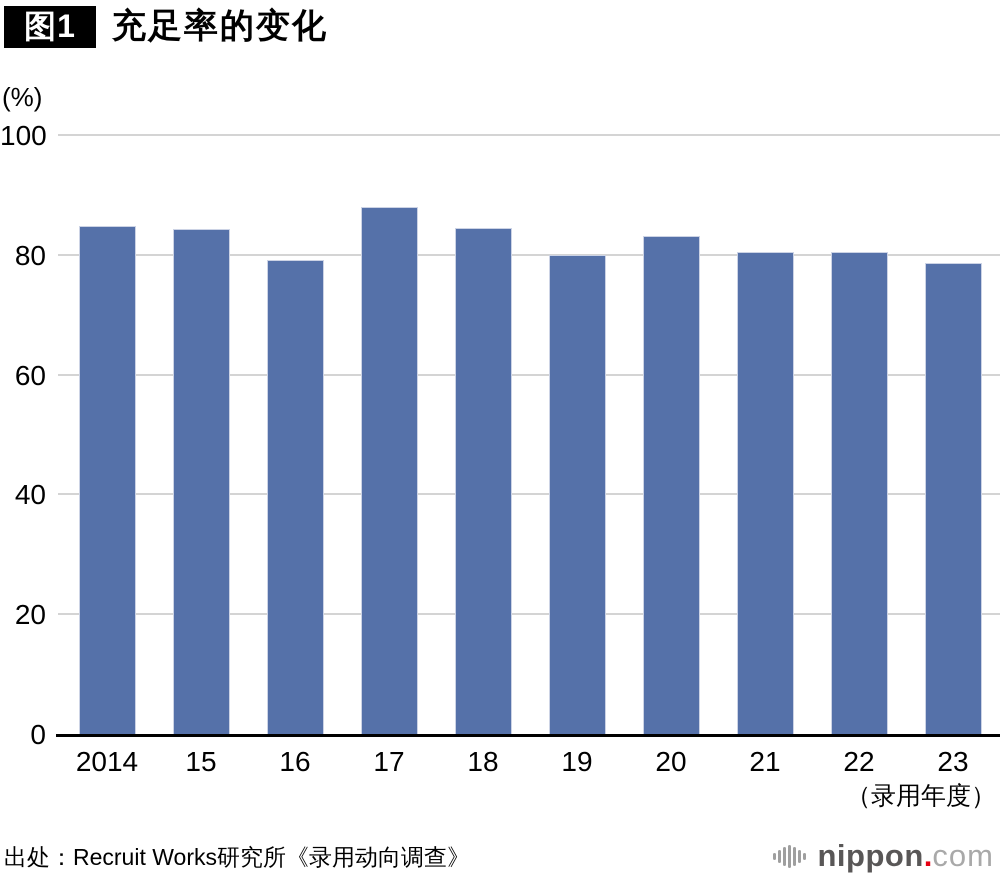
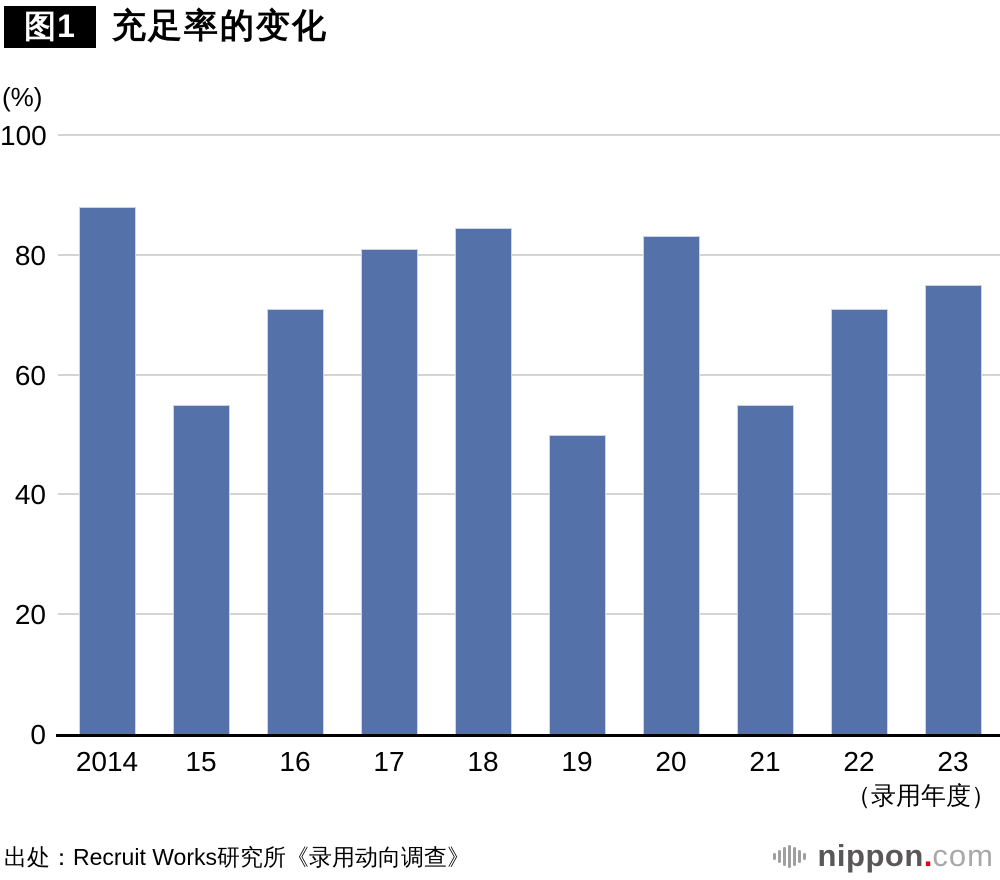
2014: 85 -> 88
15: 84 -> 55
16: 79 -> 71
17: 88 -> 81
19: 80 -> 50
21: 80 -> 55
22: 80 -> 71
23: 79 -> 75
